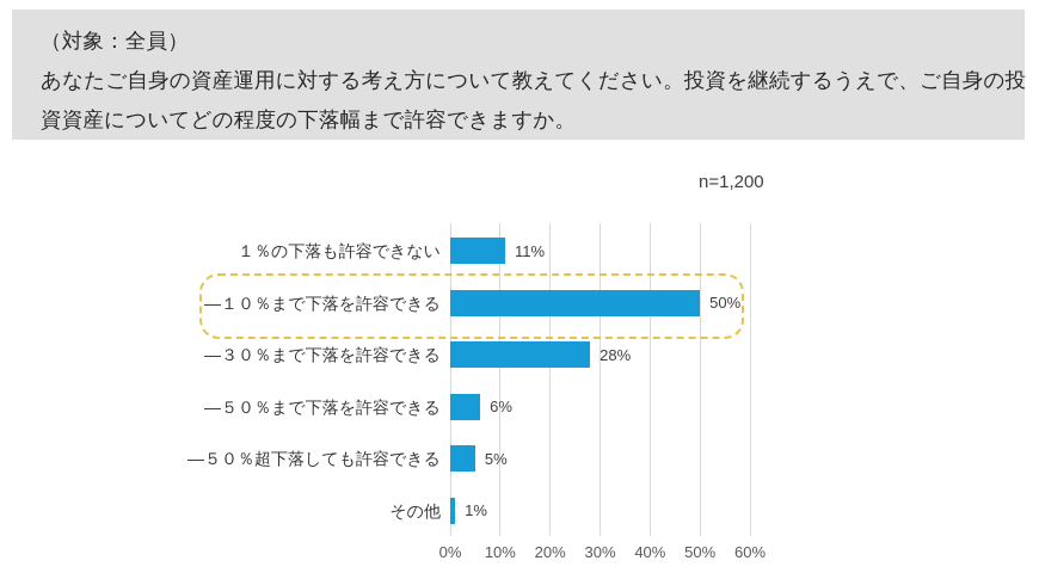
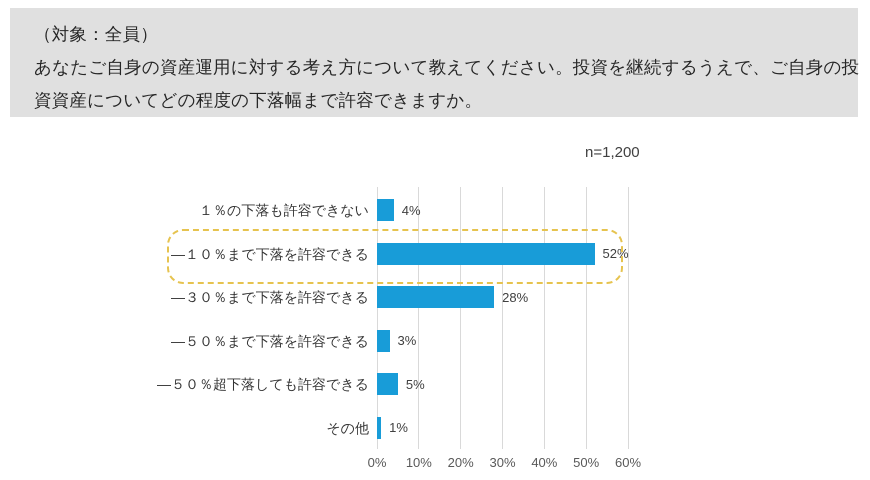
１％の下落も許容できない: 11% -> 4%
―１０％まで下落を許容できる: 50% -> 52%
―５０％まで下落を許容できる: 6% -> 3%
